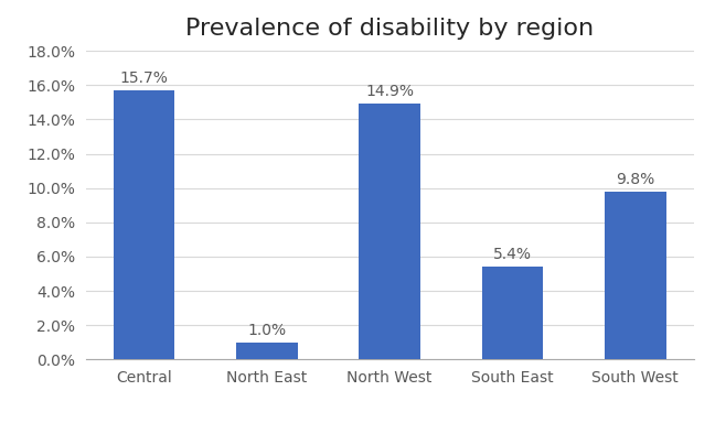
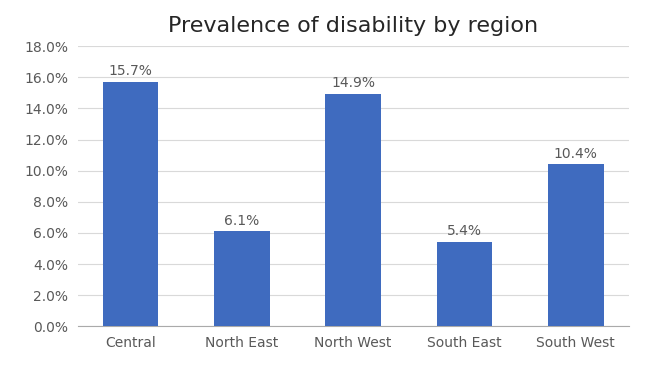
North East: 1.0% -> 6.1%
South West: 9.8% -> 10.4%
